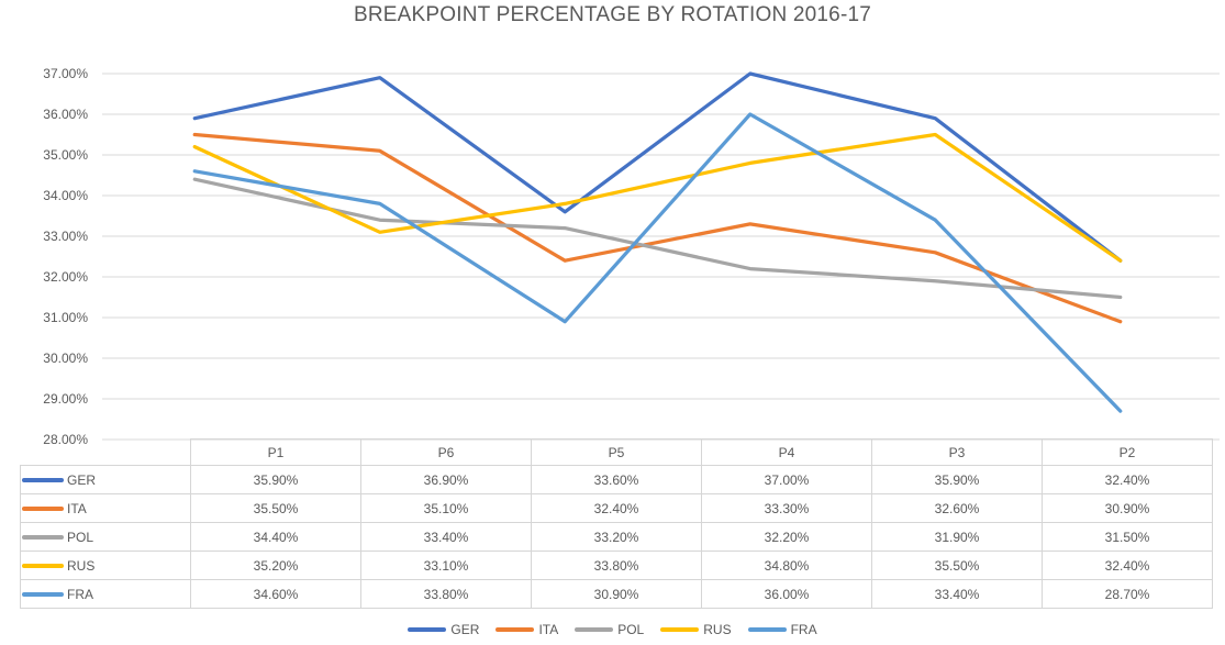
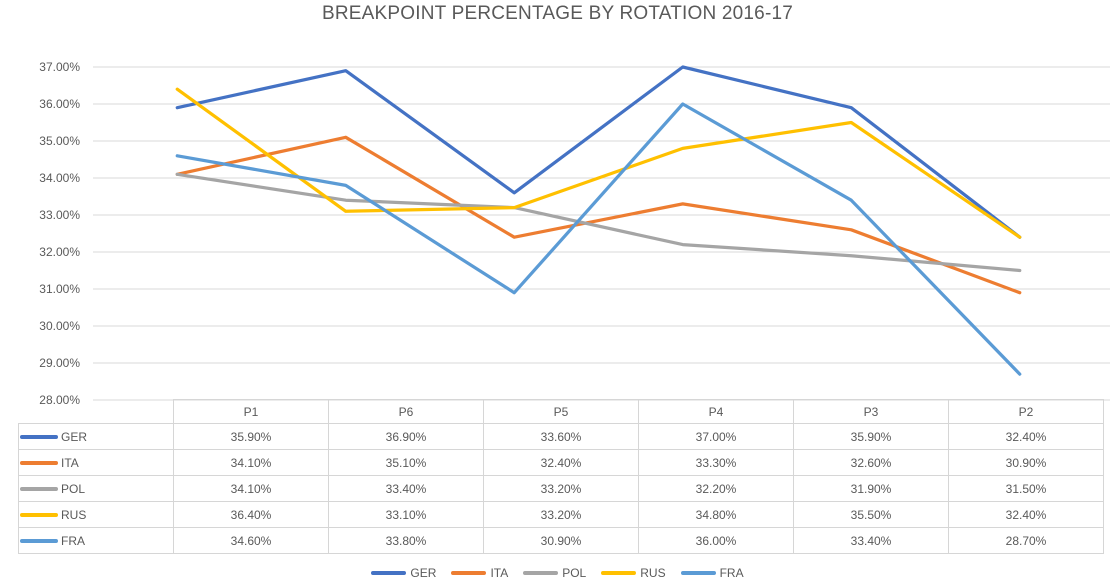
ITA/P1: 35.50% -> 34.10%
POL/P1: 34.40% -> 34.10%
RUS/P1: 35.20% -> 36.40%
RUS/P5: 33.80% -> 33.20%
